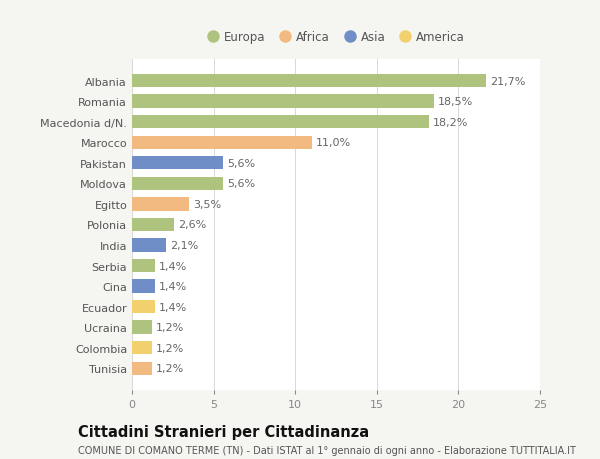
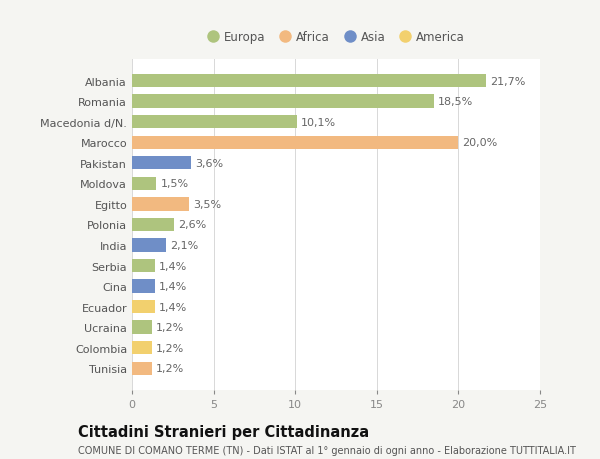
Macedonia d/N.: 18,2% -> 10,1%
Marocco: 11,0% -> 20,0%
Pakistan: 5,6% -> 3,6%
Moldova: 5,6% -> 1,5%
